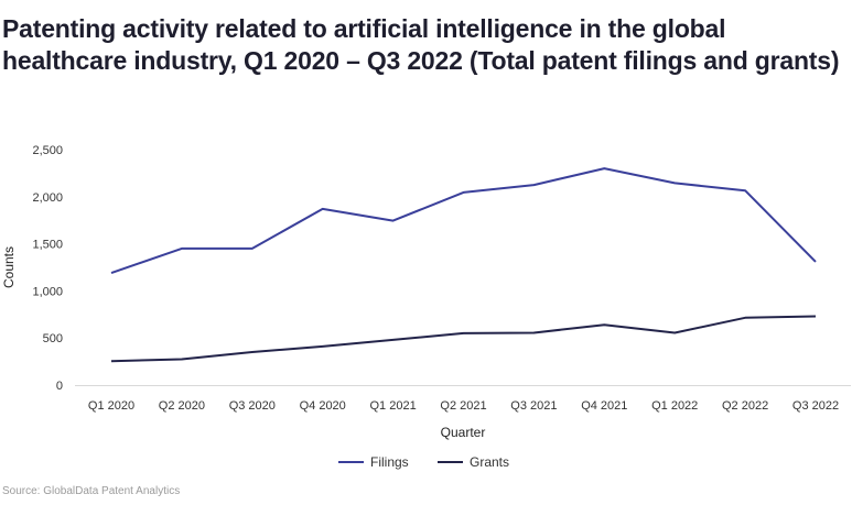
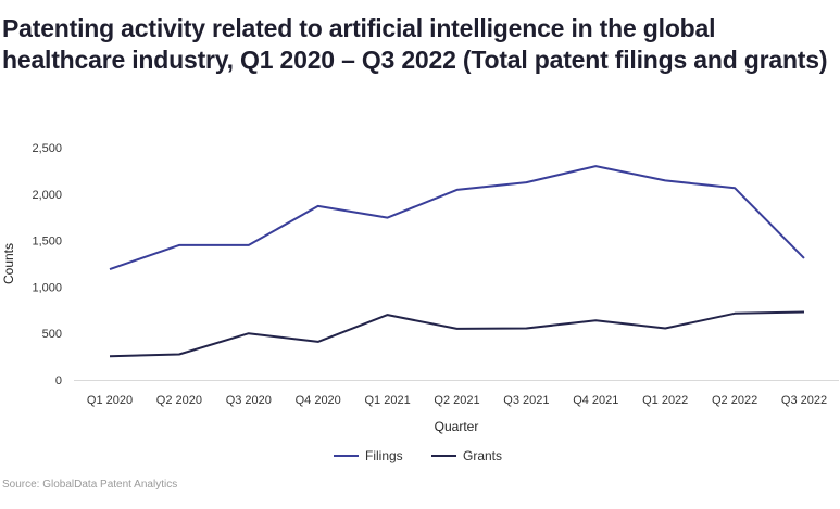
Grants/Q3 2020: 400 -> 500
Grants/Q1 2021: 500 -> 700
